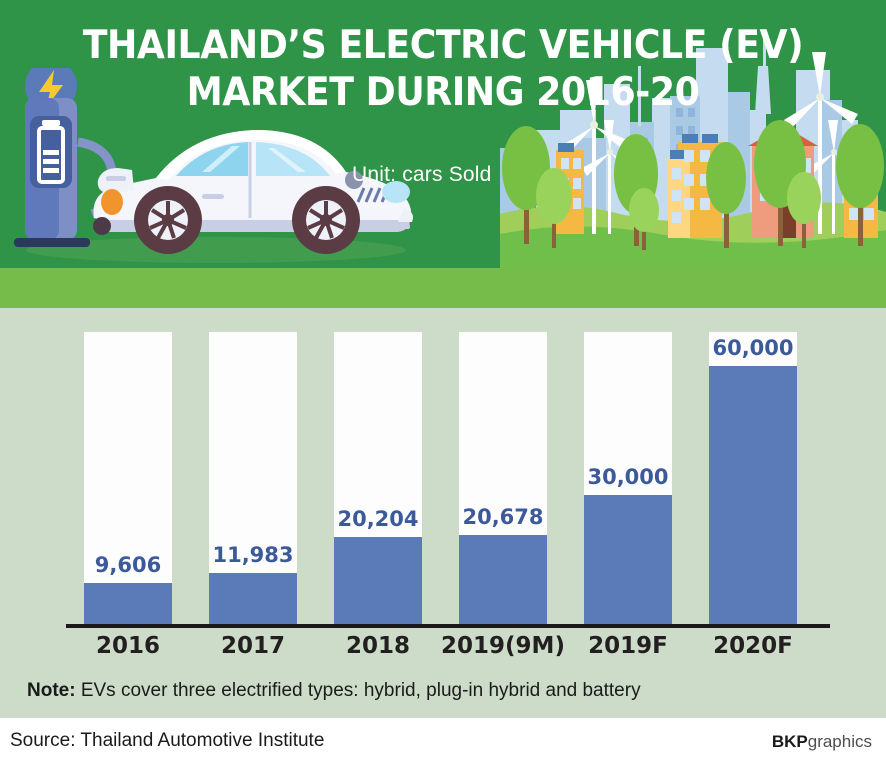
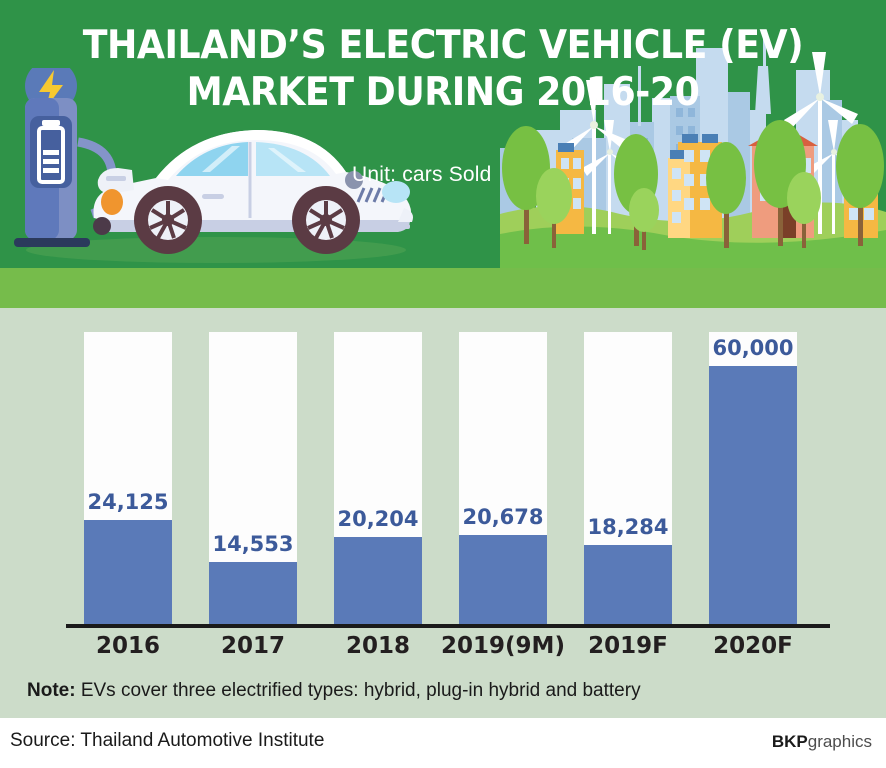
2016: 9,606 -> 24,125
2017: 11,983 -> 14,553
2019F: 30,000 -> 18,284
